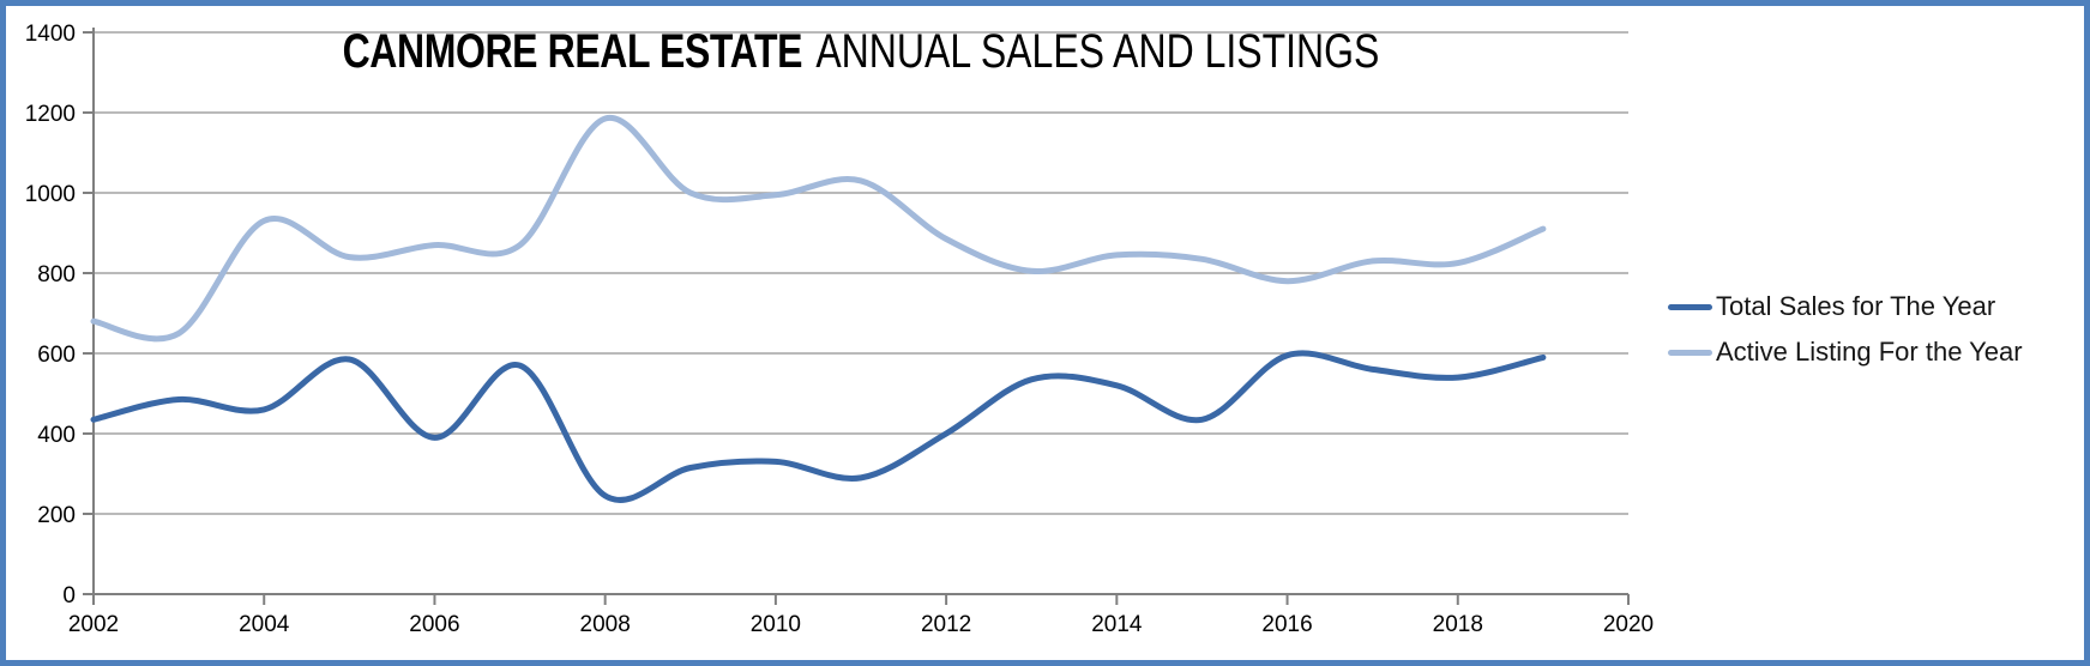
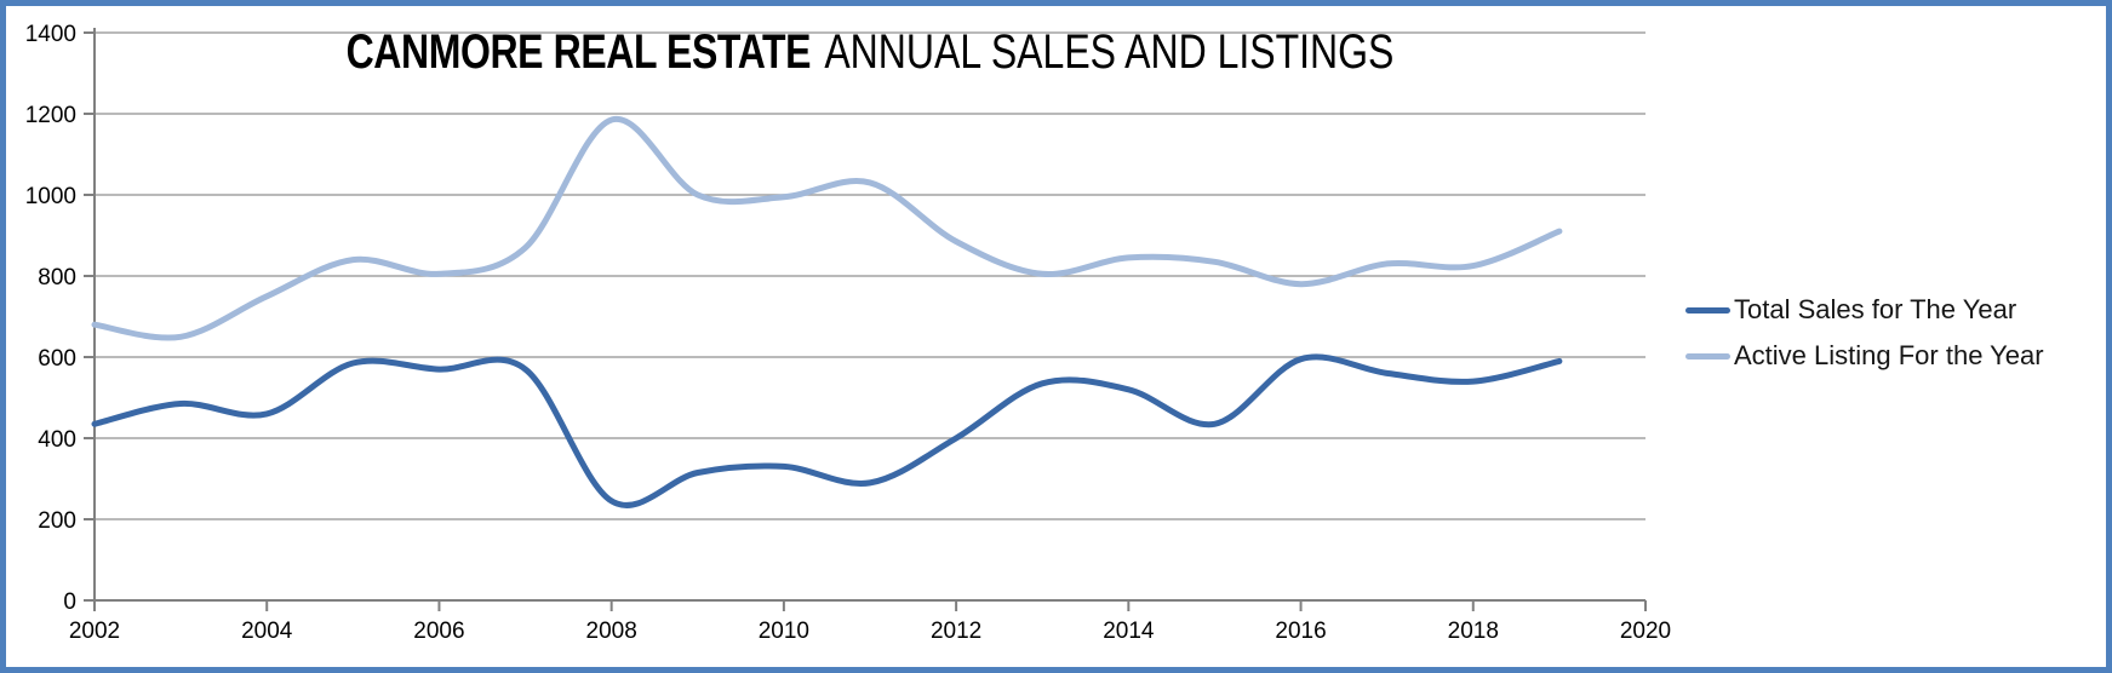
Active Listing For the Year/2004: 930 -> 750
Total Sales for The Year/2006: 390 -> 570
Active Listing For the Year/2006: 870 -> 800
